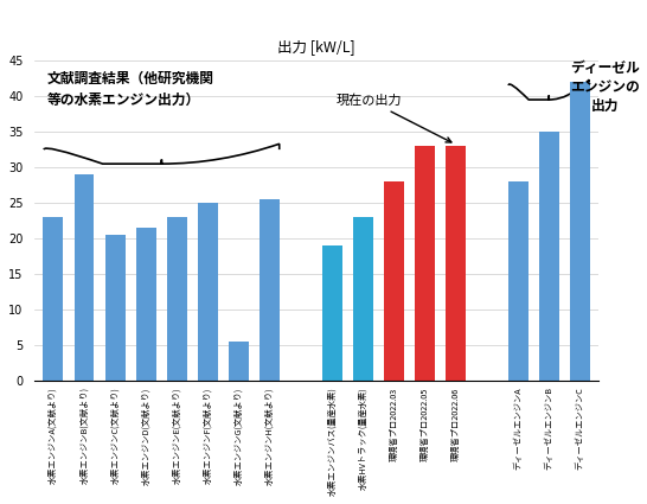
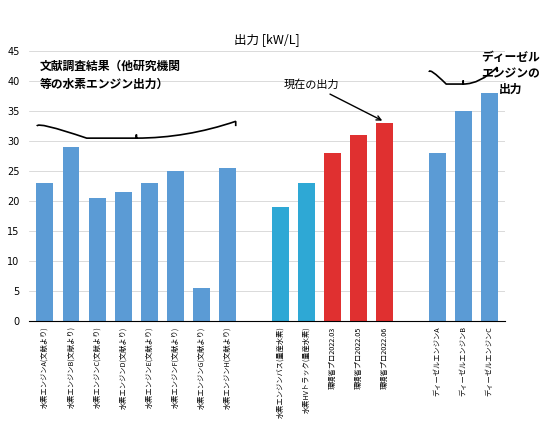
環境省プロ2022.05: 33.0 -> 31.0
ディーゼルエンジンC: 42.0 -> 38.0
